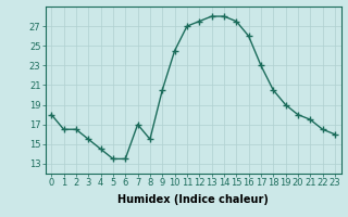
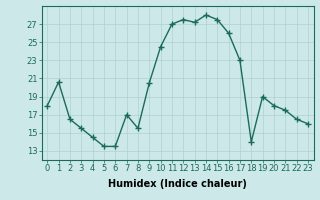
1: 16.5 -> 20.6
13: 28.0 -> 27.2
18: 20.5 -> 14.0
